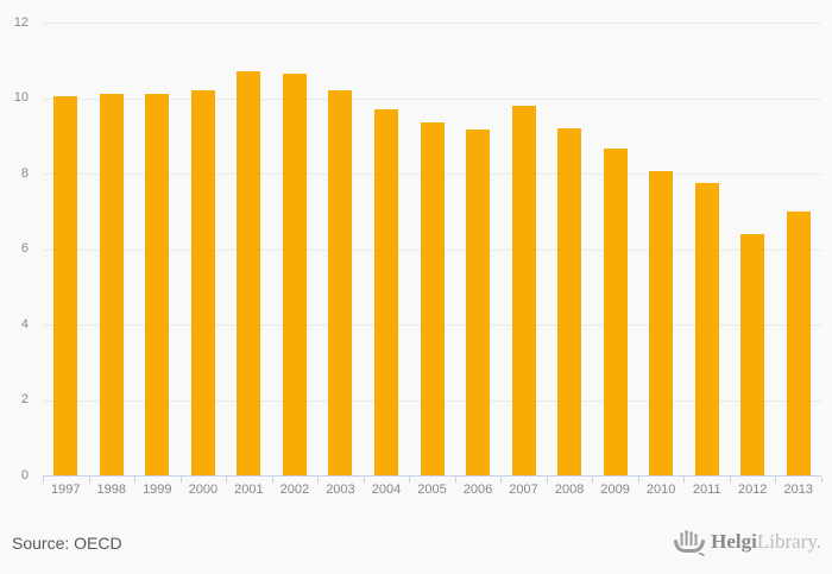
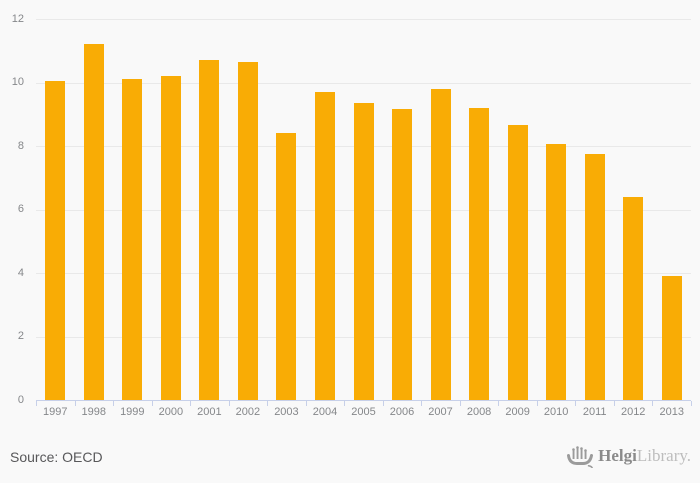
1998: 10.1 -> 11.2
2003: 10.2 -> 8.4
2013: 7.0 -> 3.9
